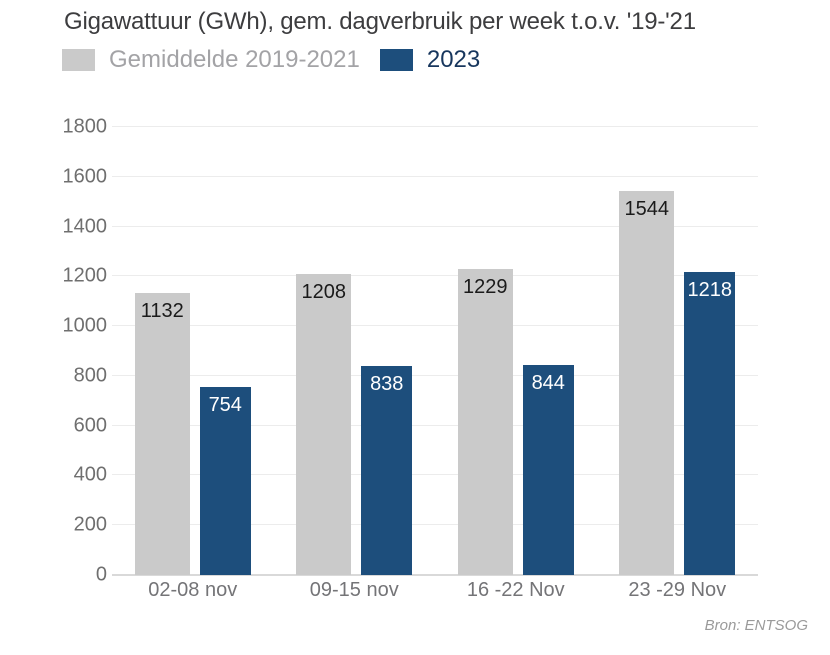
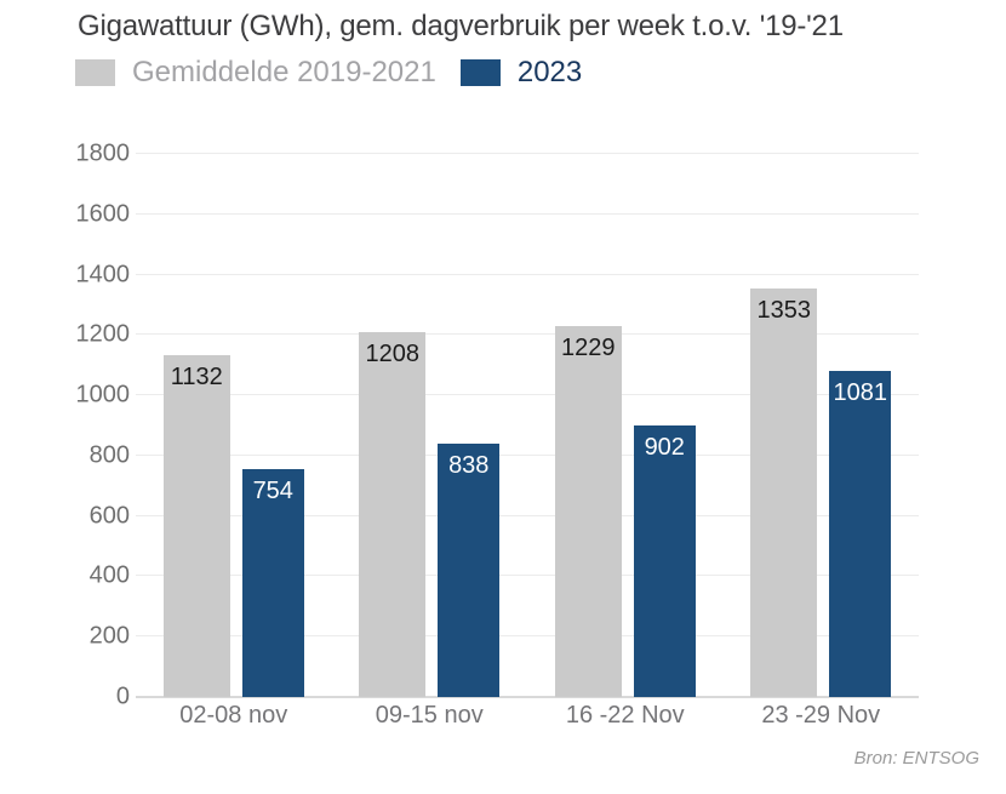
2023/16 -22 Nov: 844 -> 902
Gemiddelde 2019-2021/23 -29 Nov: 1544 -> 1353
2023/23 -29 Nov: 1218 -> 1081
